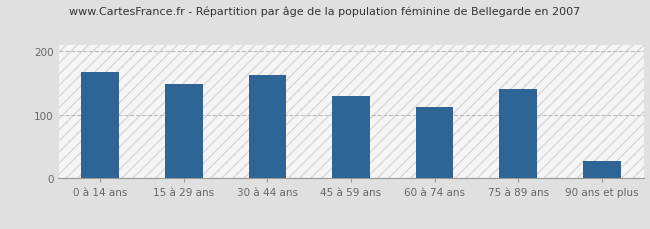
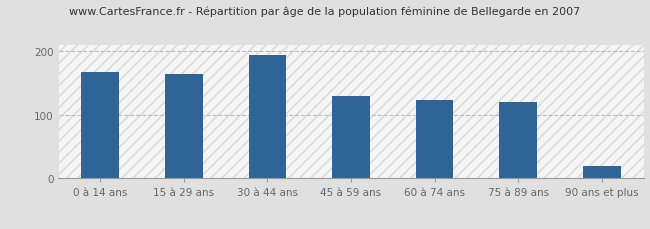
15 à 29 ans: 148 -> 164
30 à 44 ans: 163 -> 194
60 à 74 ans: 113 -> 124
75 à 89 ans: 140 -> 120
90 ans et plus: 28 -> 20
